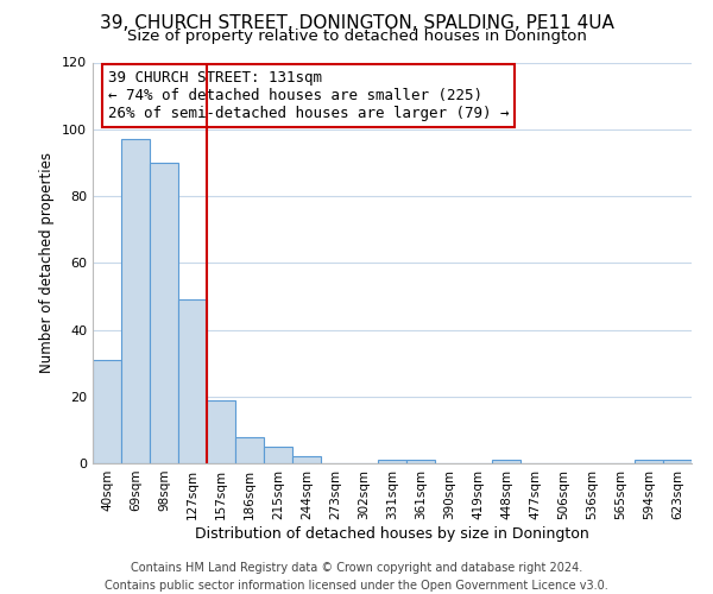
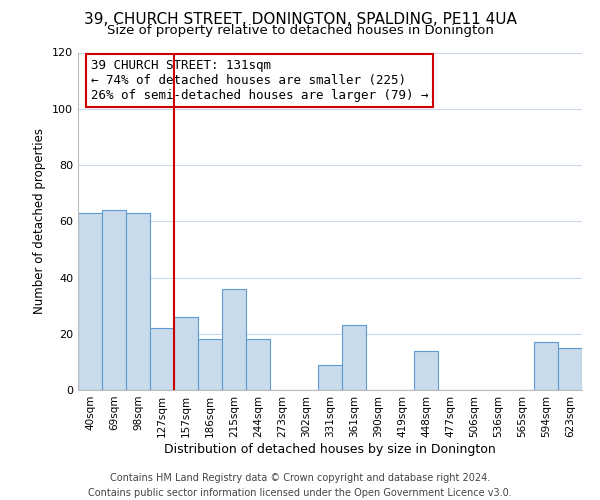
40sqm: 31 -> 63
69sqm: 97 -> 64
98sqm: 90 -> 63
127sqm: 49 -> 22
157sqm: 19 -> 26
186sqm: 8 -> 18
215sqm: 5 -> 36
244sqm: 2 -> 18
331sqm: 1 -> 9
361sqm: 1 -> 23
448sqm: 1 -> 14
594sqm: 1 -> 17
623sqm: 1 -> 15
